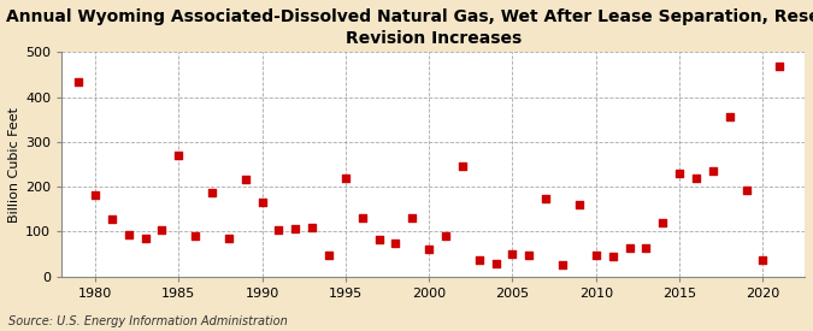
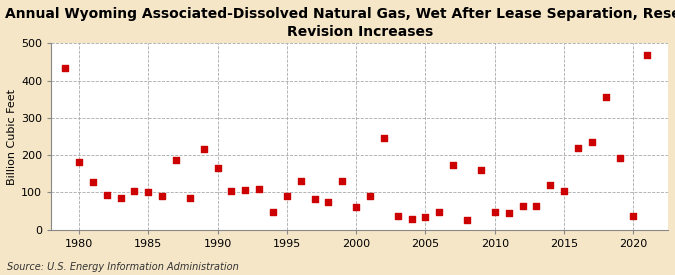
1985: 270 -> 101
1995: 220 -> 90
2005: 50 -> 35
2015: 230 -> 105
